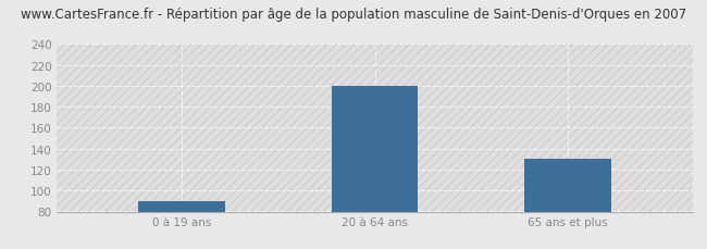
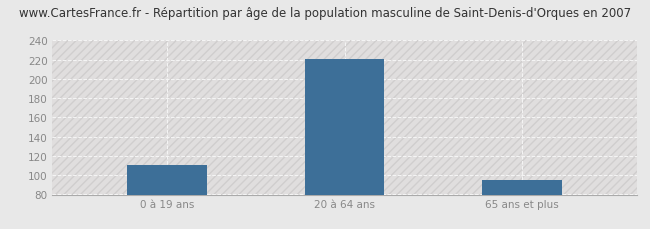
0 à 19 ans: 90 -> 111
20 à 64 ans: 200 -> 221
65 ans et plus: 130 -> 95
